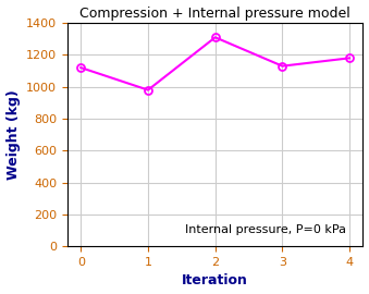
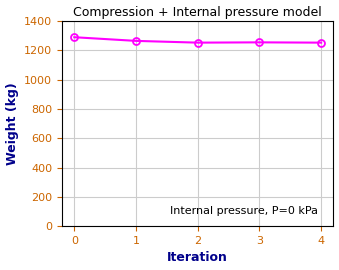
0: 1120 -> 1290
1: 980 -> 1260
2: 1310 -> 1250
3: 1130 -> 1260
4: 1180 -> 1250
